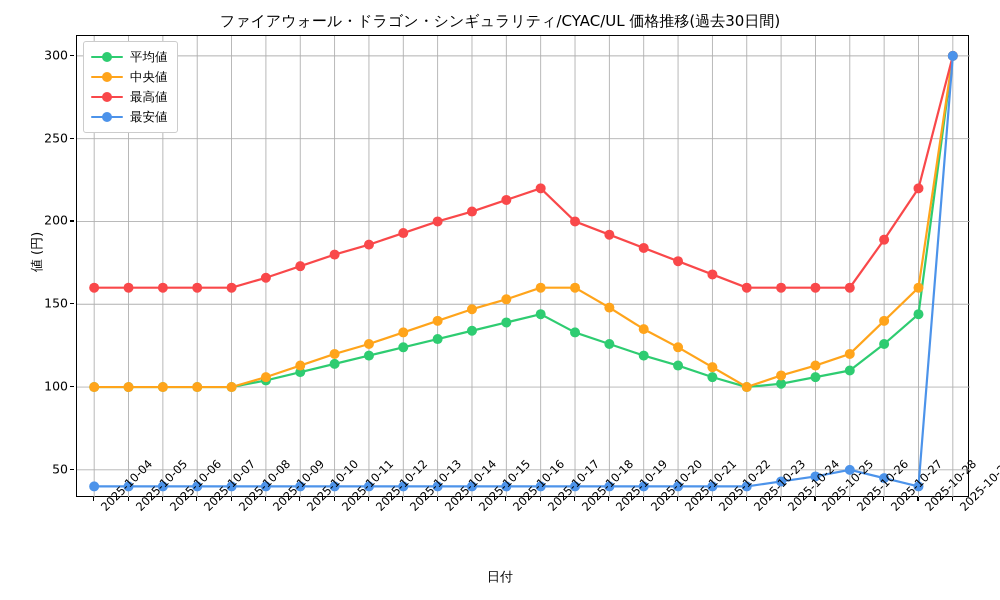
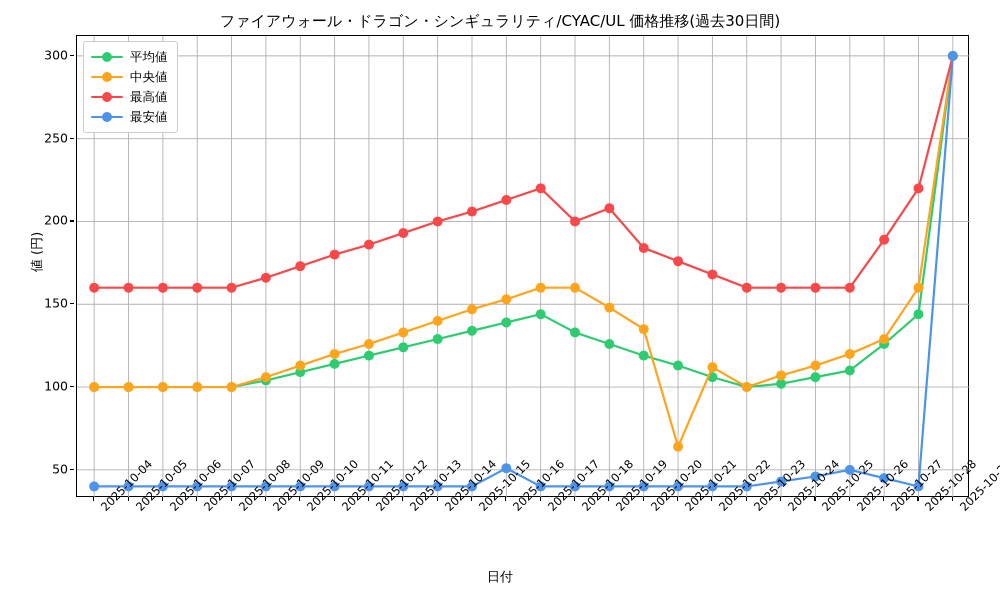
最安値/2025-10-16: 40 -> 51
最高値/2025-10-19: 192 -> 208
中央値/2025-10-21: 124 -> 64
中央値/2025-10-27: 140 -> 129
